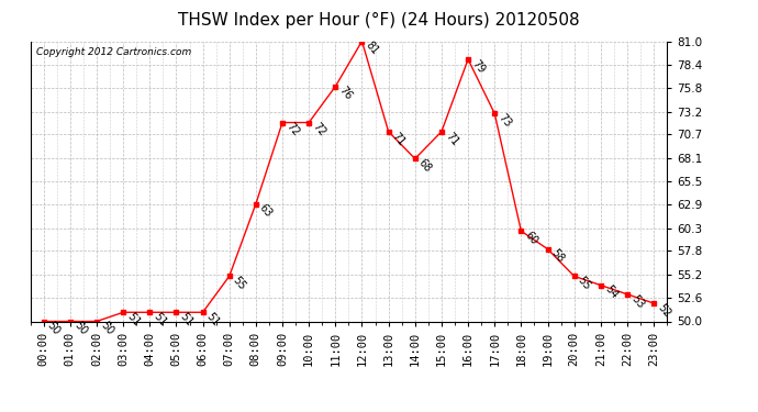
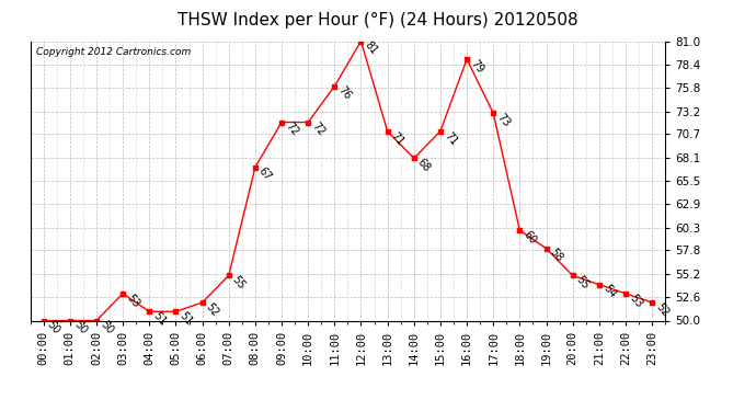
03:00: 51 -> 53
06:00: 51 -> 52
08:00: 63 -> 67
